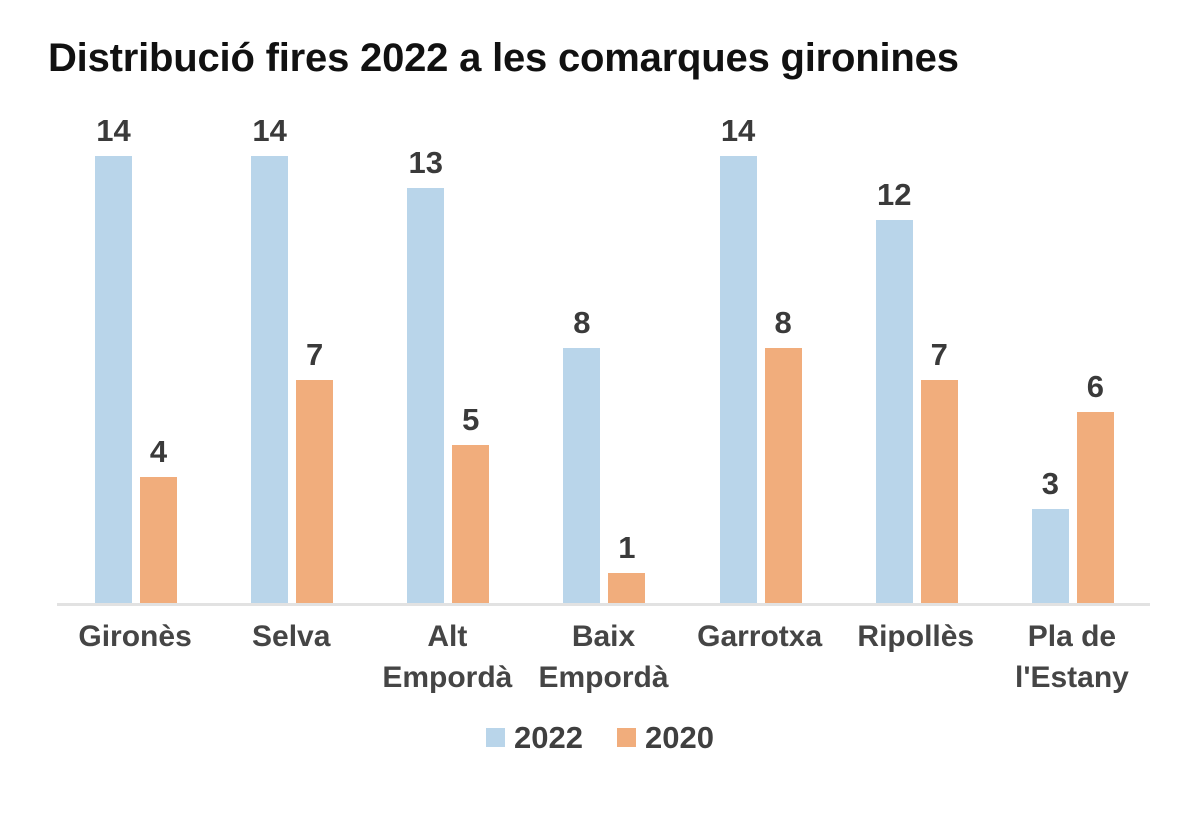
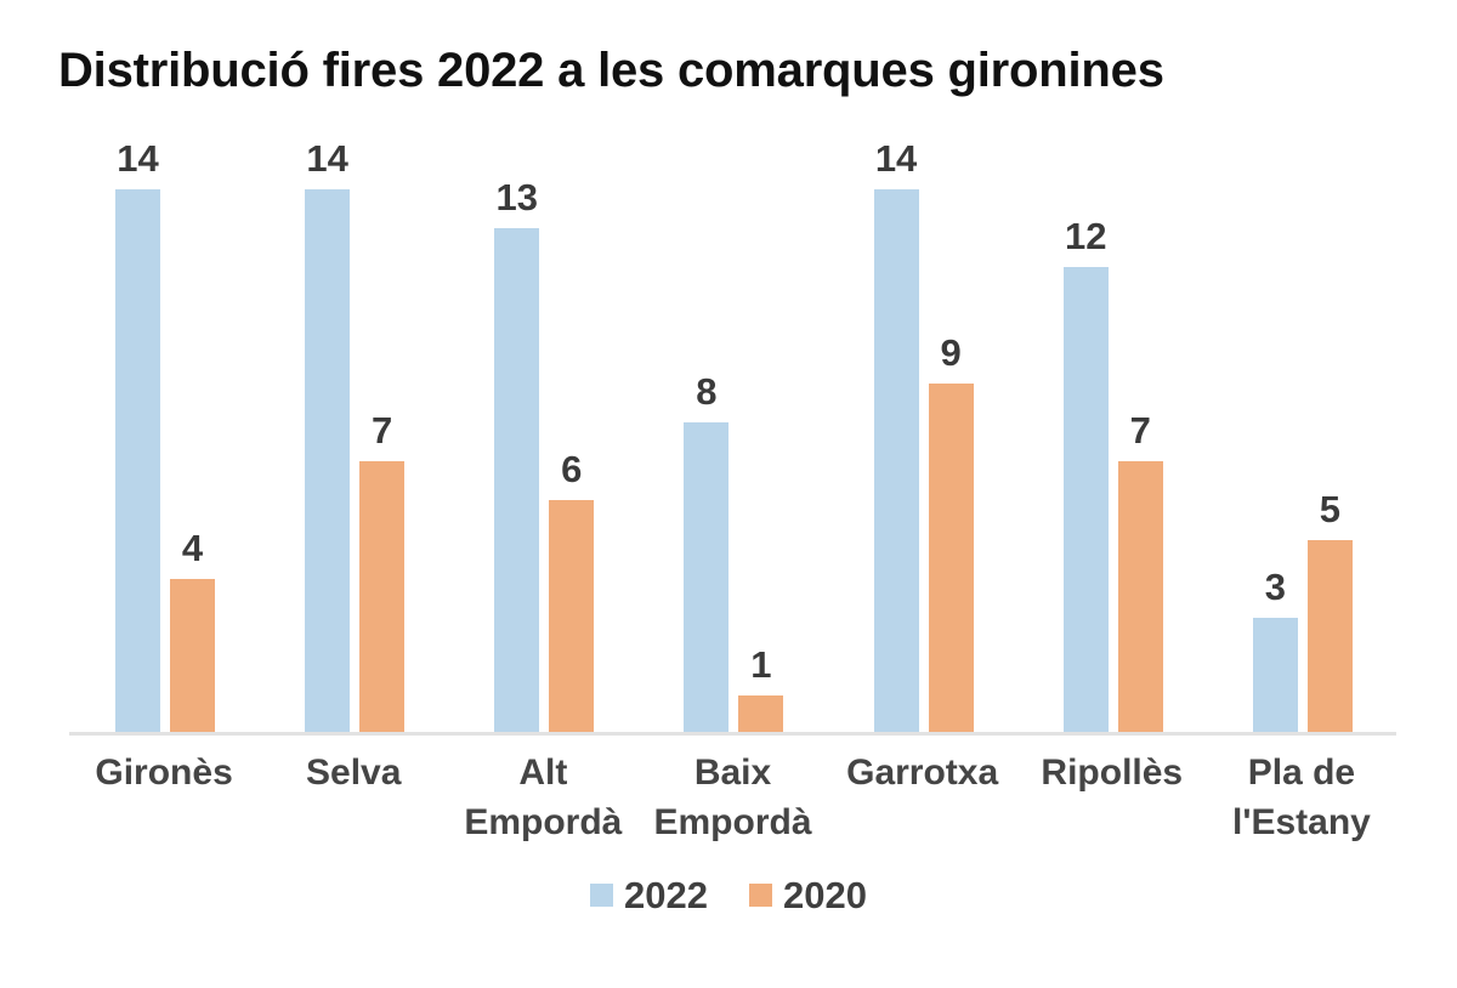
2020/Alt Empordà: 5 -> 6
2020/Garrotxa: 8 -> 9
2020/Pla de l'Estany: 6 -> 5
